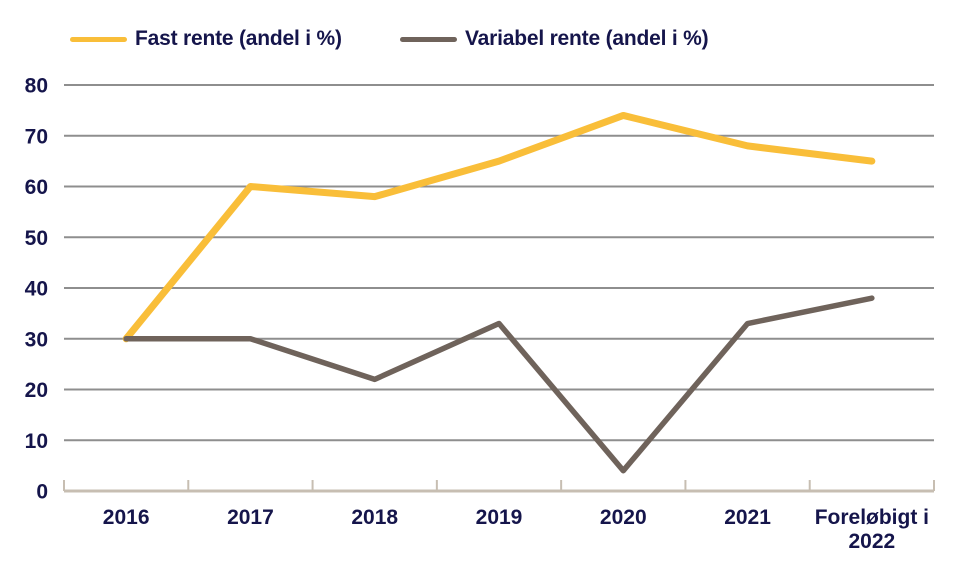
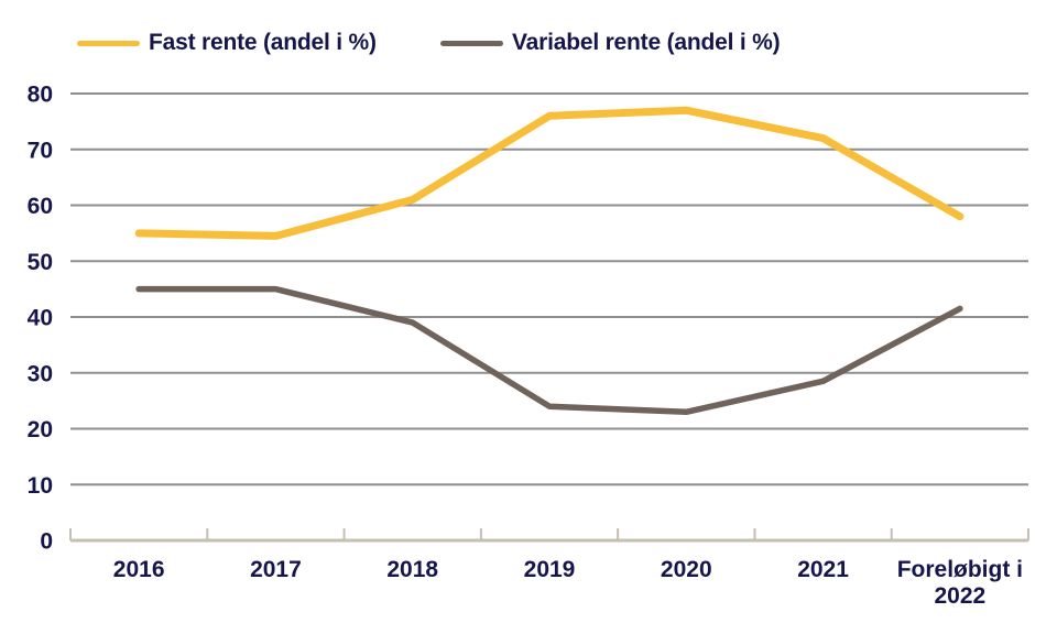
Fast rente (andel i %)/2016: 30 -> 55
Variabel rente (andel i %)/2016: 30 -> 45
Fast rente (andel i %)/2017: 60 -> 54
Variabel rente (andel i %)/2017: 30 -> 45
Fast rente (andel i %)/2018: 58 -> 61
Variabel rente (andel i %)/2018: 22 -> 39
Fast rente (andel i %)/2019: 65 -> 76
Variabel rente (andel i %)/2019: 33 -> 24
Fast rente (andel i %)/2020: 74 -> 77
Variabel rente (andel i %)/2020: 4 -> 23
Fast rente (andel i %)/2021: 68 -> 72
Variabel rente (andel i %)/2021: 33 -> 28
Fast rente (andel i %)/Foreløbigt i 2022: 65 -> 58
Variabel rente (andel i %)/Foreløbigt i 2022: 38 -> 42
